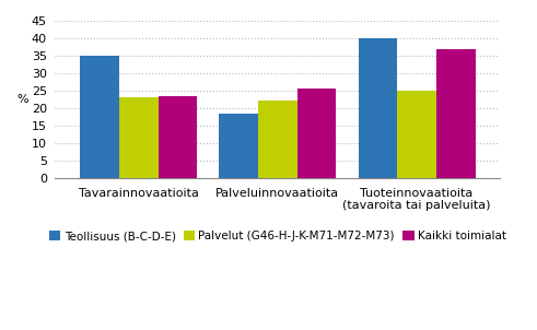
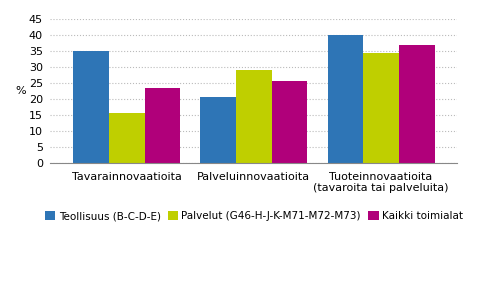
Palvelut (G46-H-J-K-M71-M72-M73)/Tavarainnovaatioita: 23.0 -> 15.5
Teollisuus (B-C-D-E)/Palveluinnovaatioita: 18.5 -> 20.5
Palvelut (G46-H-J-K-M71-M72-M73)/Palveluinnovaatioita: 22.0 -> 29.0
Palvelut (G46-H-J-K-M71-M72-M73)/Tuoteinnovaatioita (tavaroita tai palveluita): 25.0 -> 34.5
